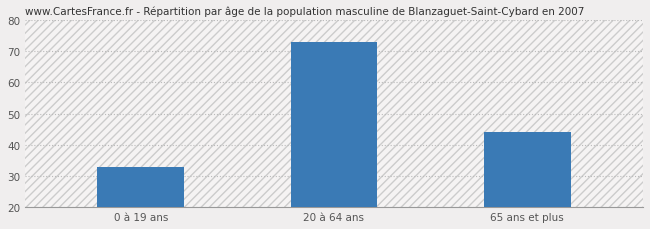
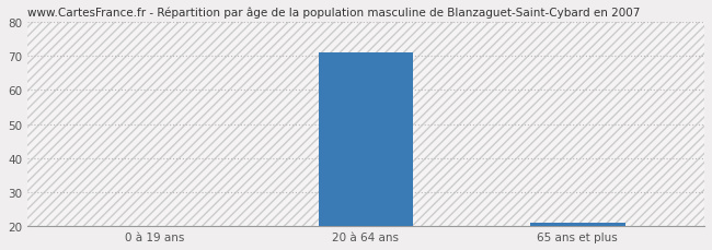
0 à 19 ans: 33 -> 20
20 à 64 ans: 73 -> 71
65 ans et plus: 44 -> 21
